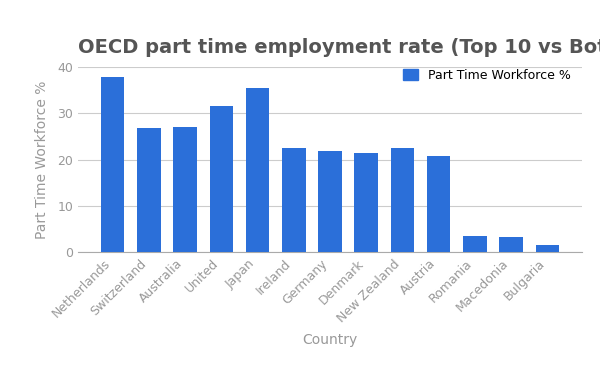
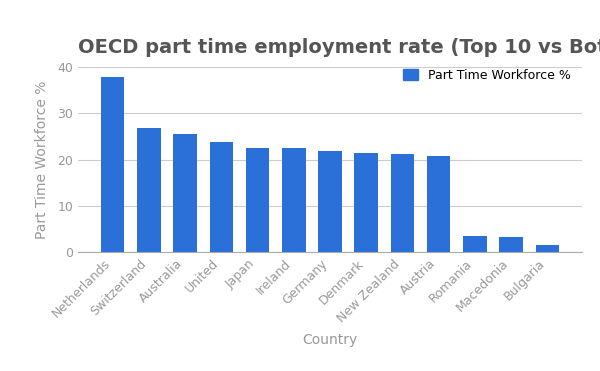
Australia: 27.0 -> 25.6
United: 31.5 -> 23.7
Japan: 35.5 -> 22.5
New Zealand: 22.5 -> 21.1
